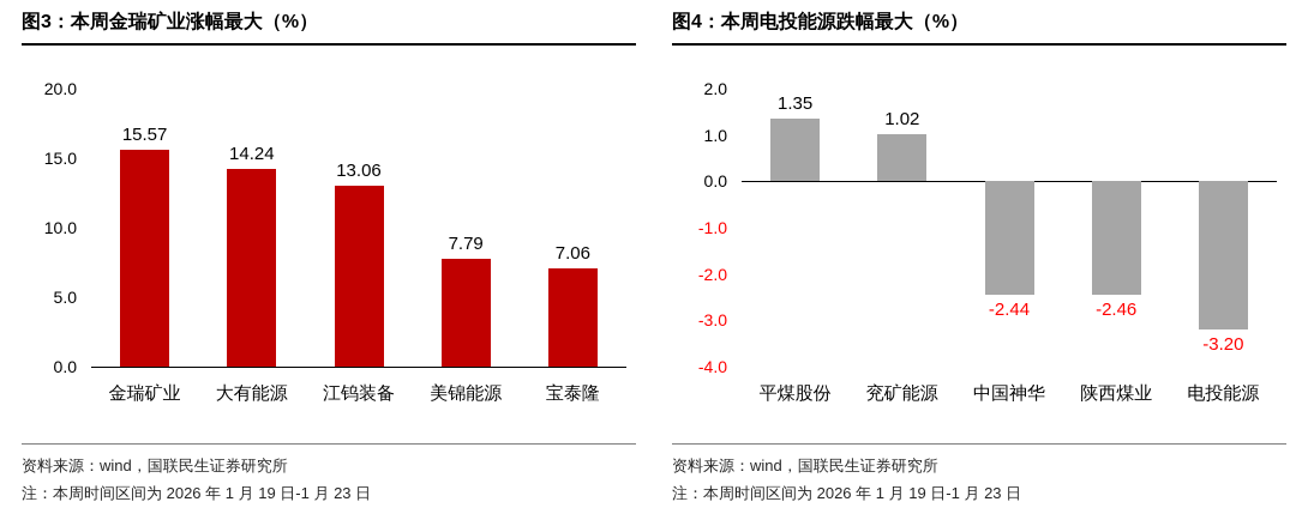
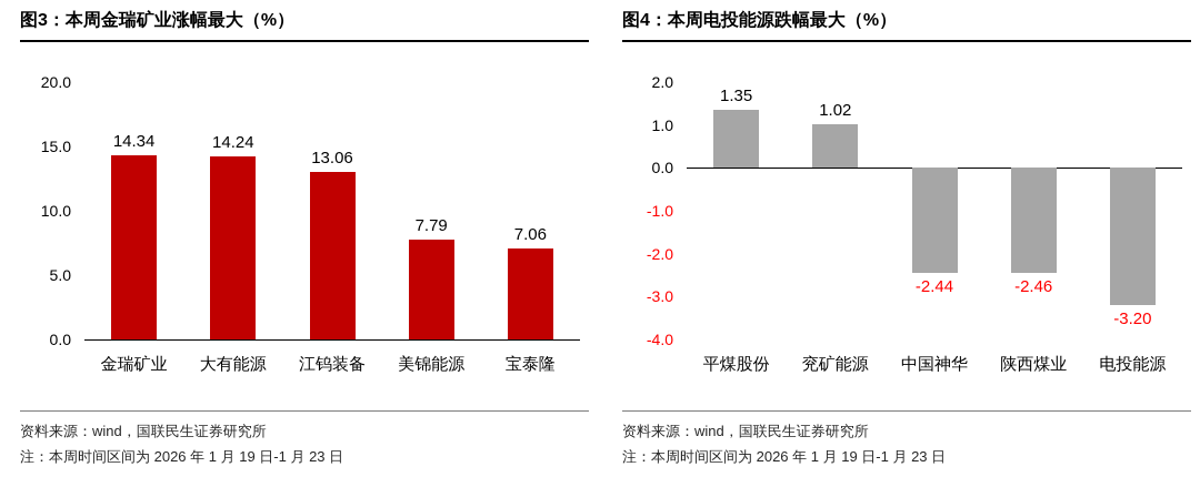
图3：本周金瑞矿业涨幅最大（%）/金瑞矿业: 15.57 -> 14.34
